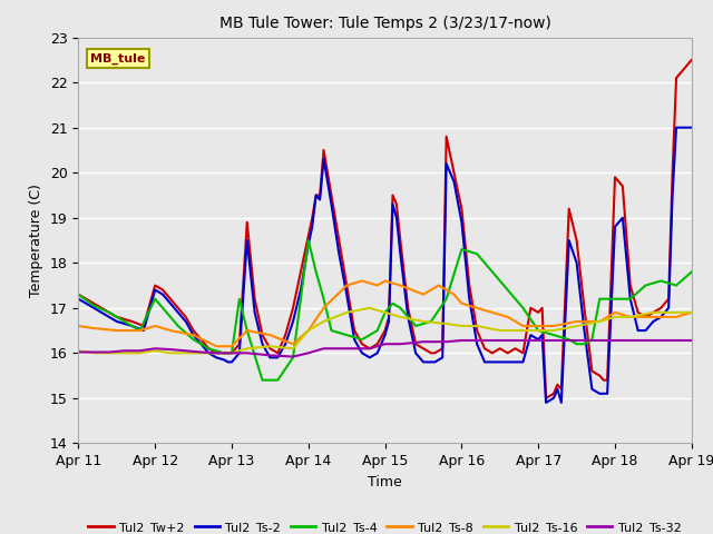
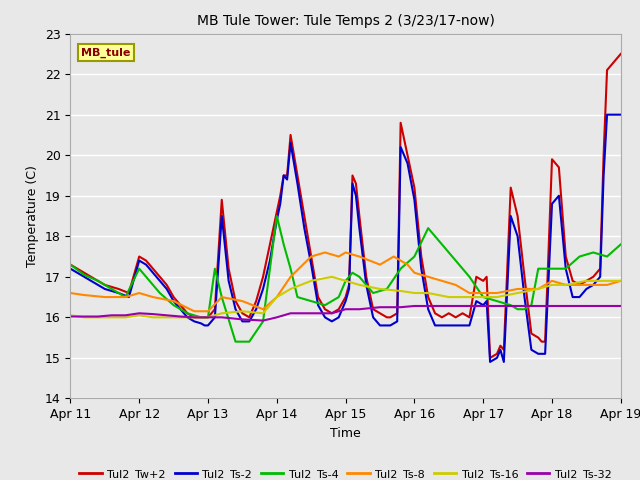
Tul2_Ts-4/Apr 16: 18.30 -> 17.50
